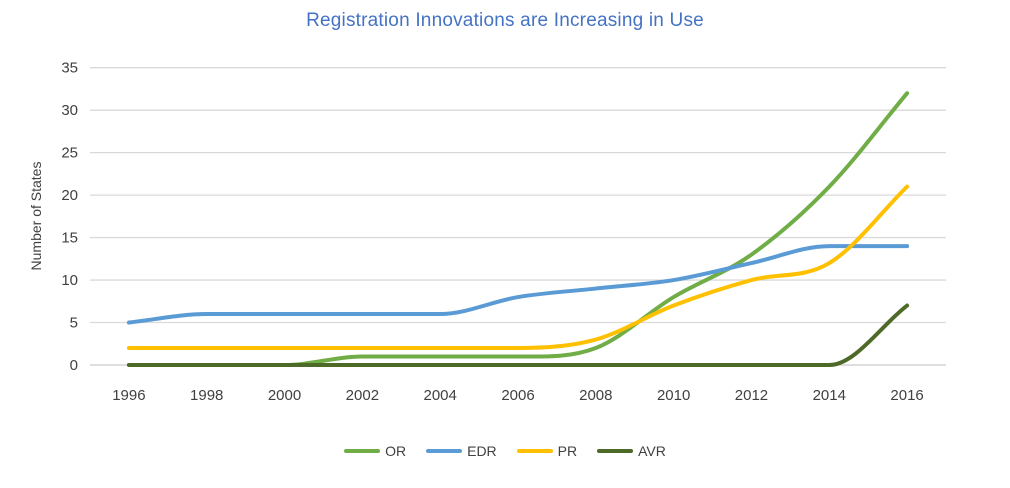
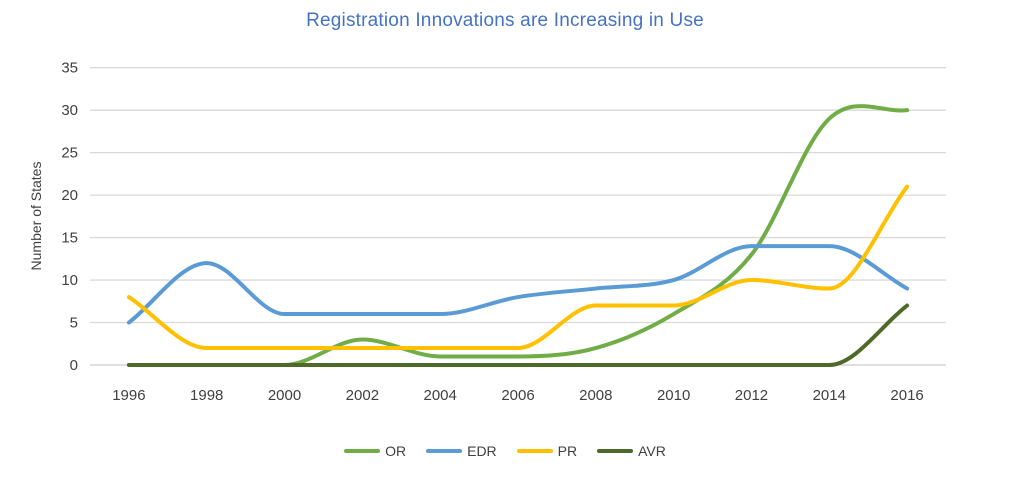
PR/1996: 2 -> 8
EDR/1998: 6 -> 12
OR/2002: 1 -> 3
PR/2008: 3 -> 7
OR/2010: 8 -> 6
EDR/2012: 12 -> 14
OR/2014: 21 -> 29
PR/2014: 12 -> 9
OR/2016: 32 -> 30
EDR/2016: 14 -> 9
